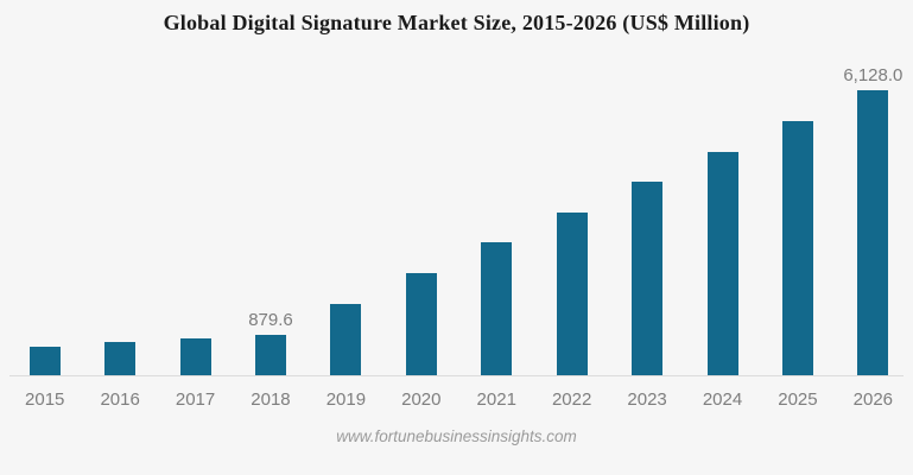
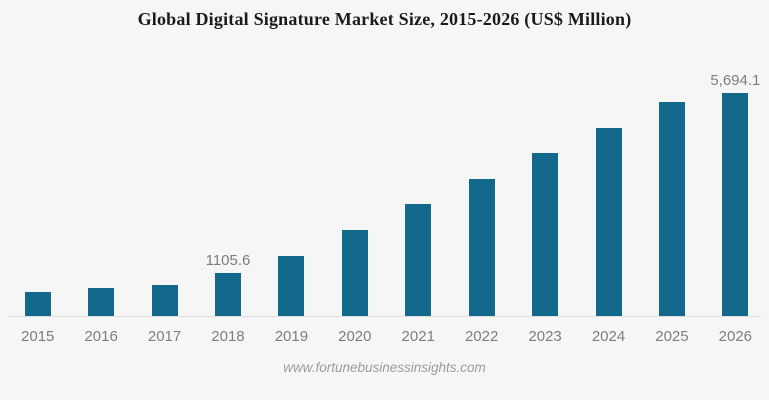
2018: 879.6 -> 1105.6
2026: 6,128.0 -> 5,694.1
